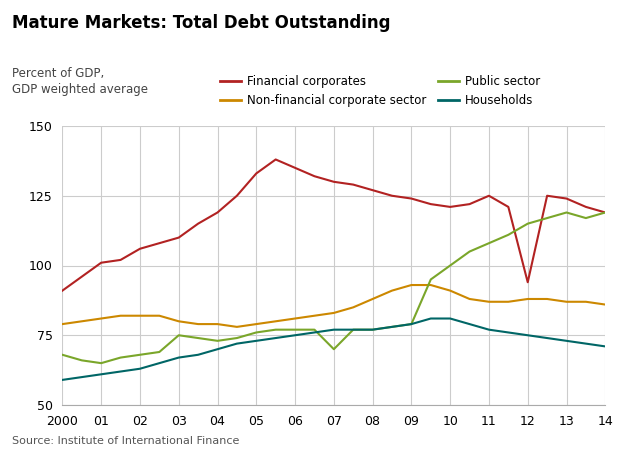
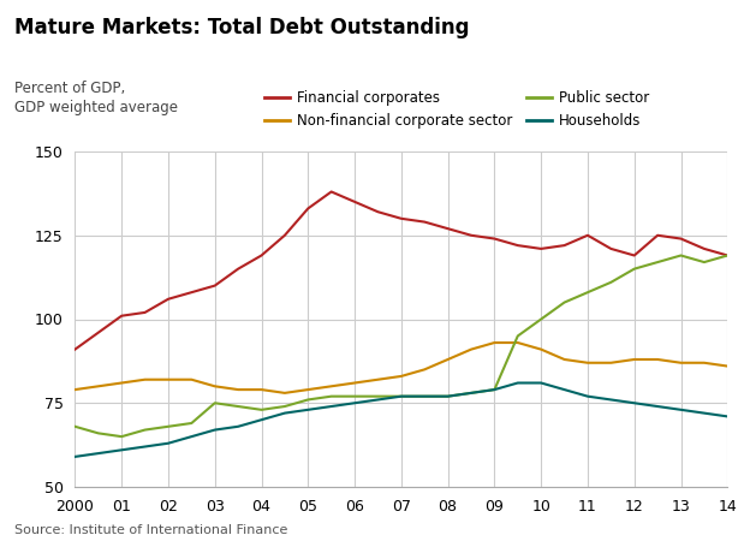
Public sector/07: 70 -> 77
Financial corporates/12: 94 -> 119
